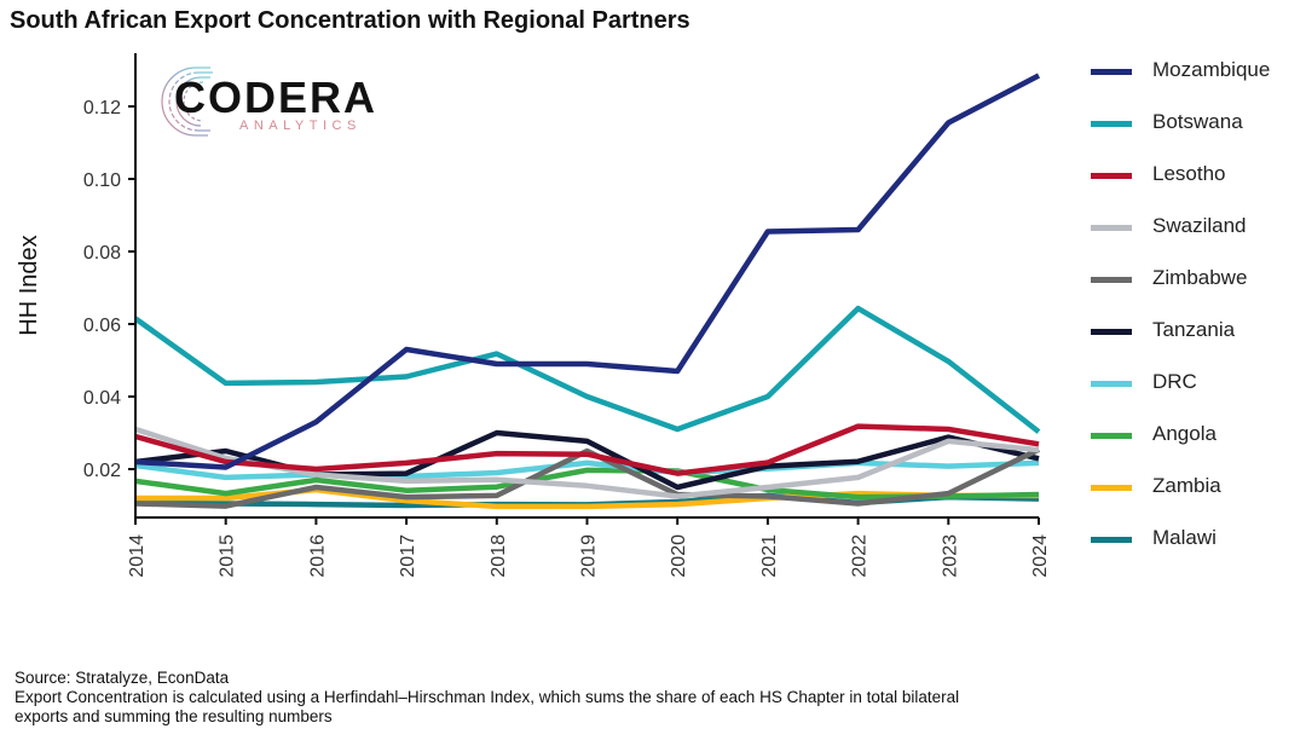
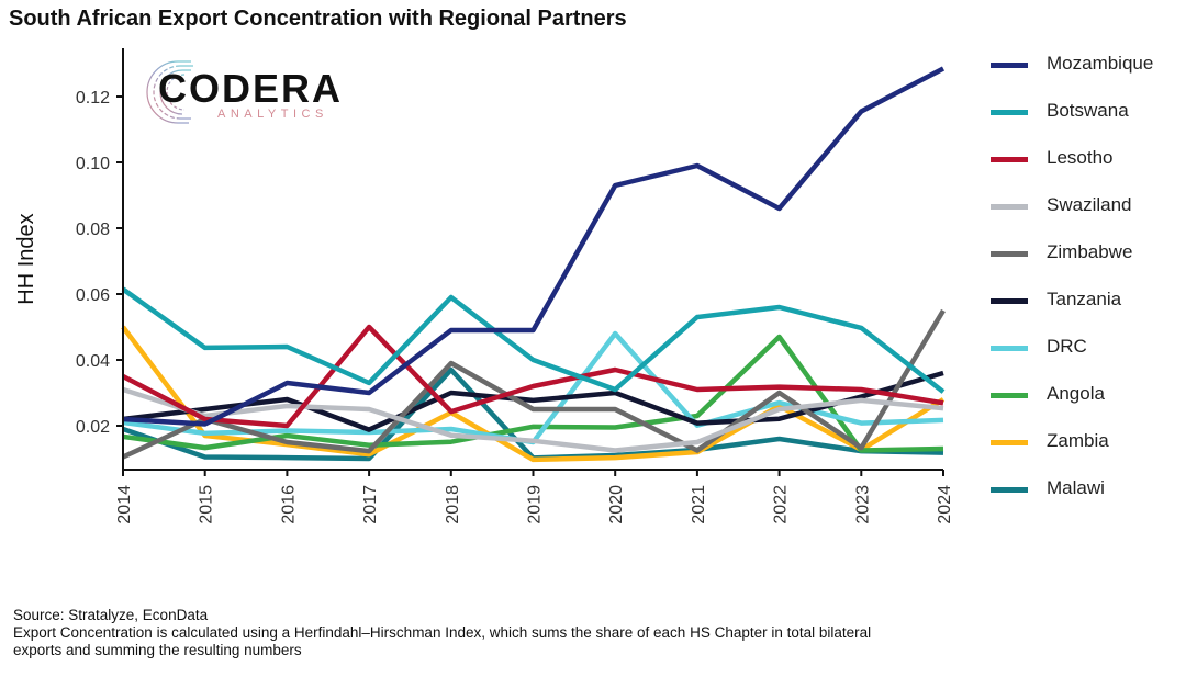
Lesotho/2014: 0.029 -> 0.035
Zambia/2014: 0.012 -> 0.050
Malawi/2014: 0.011 -> 0.019
Zimbabwe/2015: 0.010 -> 0.022
Zambia/2015: 0.012 -> 0.017
Swaziland/2016: 0.018 -> 0.026
Tanzania/2016: 0.018 -> 0.028
Mozambique/2017: 0.053 -> 0.030
Botswana/2017: 0.045 -> 0.033
Lesotho/2017: 0.022 -> 0.050
Swaziland/2017: 0.017 -> 0.025
Botswana/2018: 0.052 -> 0.059
Zimbabwe/2018: 0.013 -> 0.039
Zambia/2018: 0.010 -> 0.024
Malawi/2018: 0.010 -> 0.037
Lesotho/2019: 0.024 -> 0.032
DRC/2019: 0.022 -> 0.015
Mozambique/2020: 0.047 -> 0.093
Lesotho/2020: 0.019 -> 0.037
Zimbabwe/2020: 0.013 -> 0.025
Tanzania/2020: 0.015 -> 0.030
DRC/2020: 0.019 -> 0.048
Mozambique/2021: 0.086 -> 0.099
Botswana/2021: 0.040 -> 0.053
Lesotho/2021: 0.022 -> 0.031
Angola/2021: 0.014 -> 0.023
Botswana/2022: 0.064 -> 0.056
Swaziland/2022: 0.018 -> 0.025
Zimbabwe/2022: 0.011 -> 0.030
DRC/2022: 0.022 -> 0.027
Angola/2022: 0.012 -> 0.047
Zambia/2022: 0.013 -> 0.026
Malawi/2022: 0.011 -> 0.016
Zimbabwe/2024: 0.025 -> 0.055
Tanzania/2024: 0.023 -> 0.036
Zambia/2024: 0.013 -> 0.028
